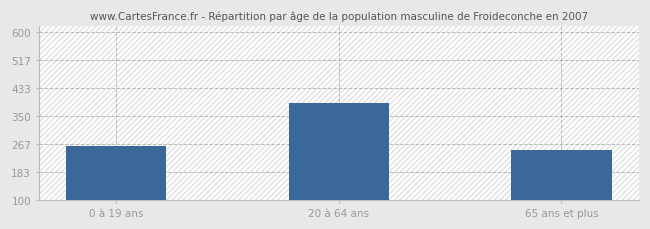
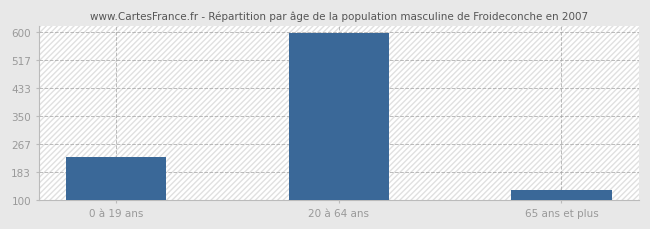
0 à 19 ans: 260 -> 230
20 à 64 ans: 390 -> 597
65 ans et plus: 250 -> 130
